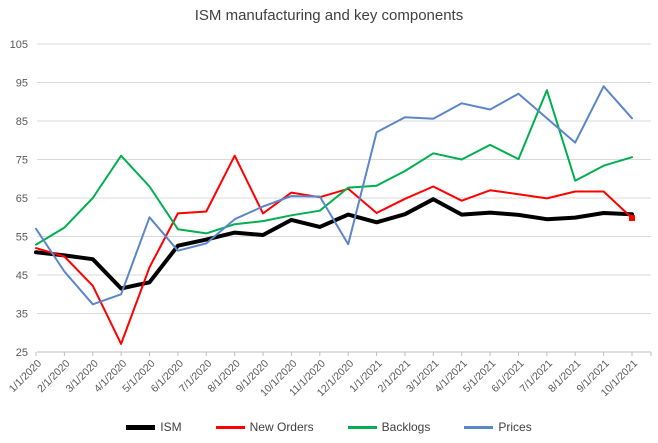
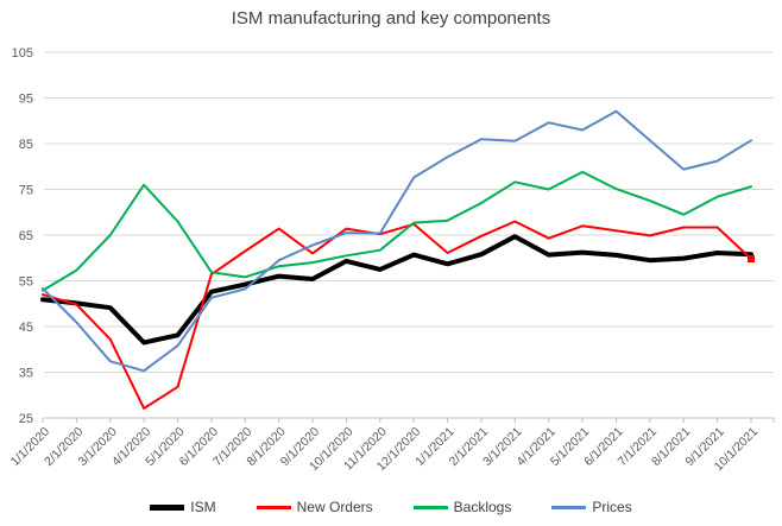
Prices/1/1/2020: 57 -> 53
Prices/4/1/2020: 40 -> 35
New Orders/5/1/2020: 47 -> 32
Prices/5/1/2020: 60 -> 41
New Orders/6/1/2020: 61 -> 56
New Orders/8/1/2020: 76 -> 66
Prices/12/1/2020: 53 -> 78
Backlogs/7/1/2021: 93 -> 72
Prices/9/1/2021: 94 -> 81
